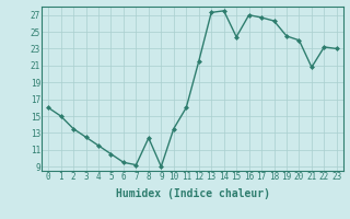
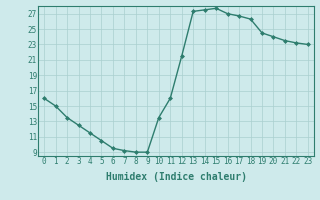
8: 12.4 -> 9.0
15: 24.4 -> 27.7
21: 20.8 -> 23.5
